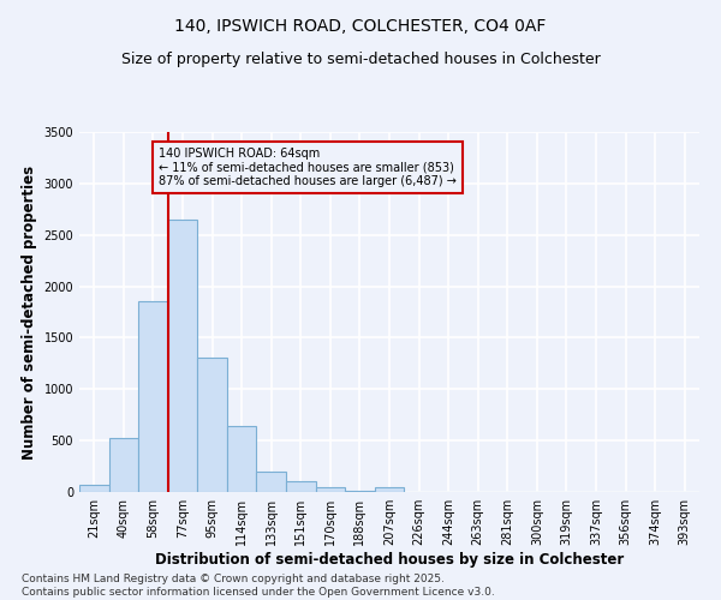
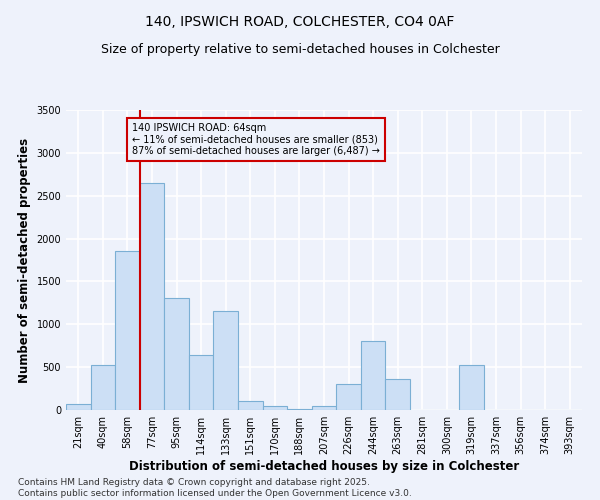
133sqm: 200 -> 1160
226sqm: 0 -> 300
244sqm: 0 -> 800
263sqm: 0 -> 360
319sqm: 0 -> 520
